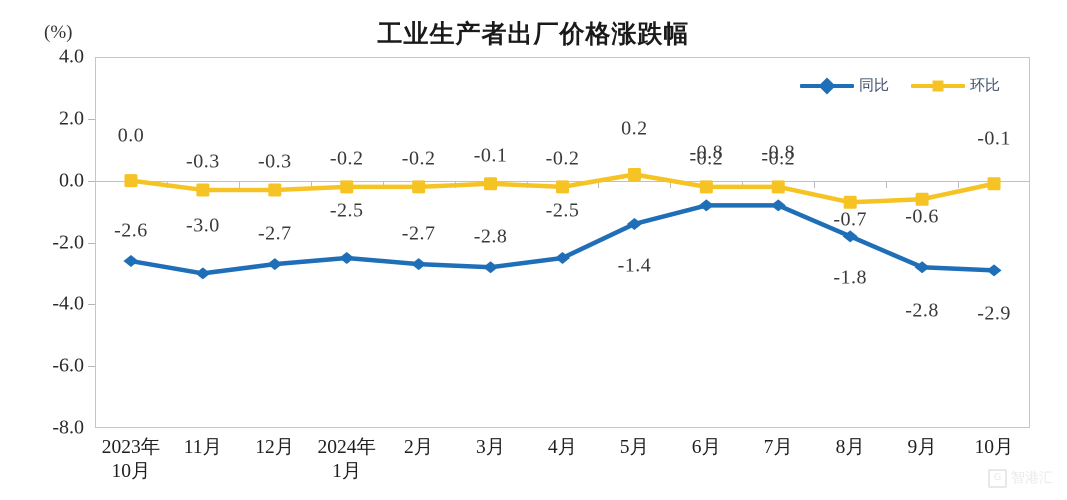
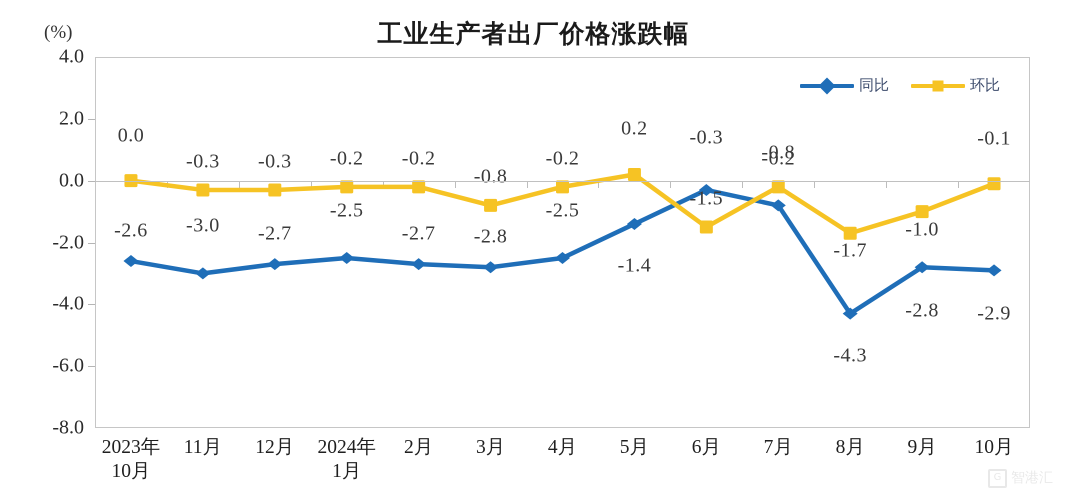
环比/3月: -0.1 -> -0.8
同比/6月: -0.8 -> -0.3
环比/6月: -0.2 -> -1.5
同比/8月: -1.8 -> -4.3
环比/8月: -0.7 -> -1.7
环比/9月: -0.6 -> -1.0
